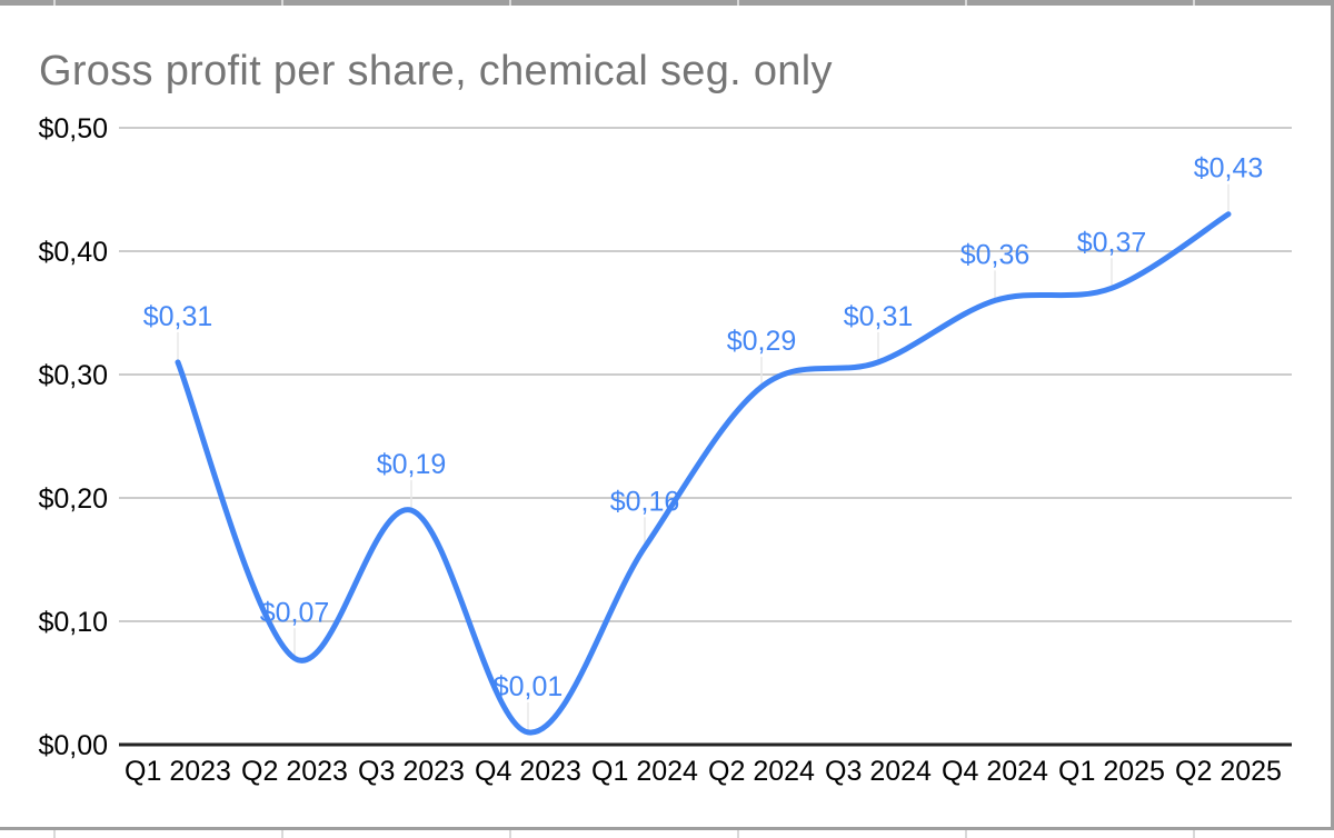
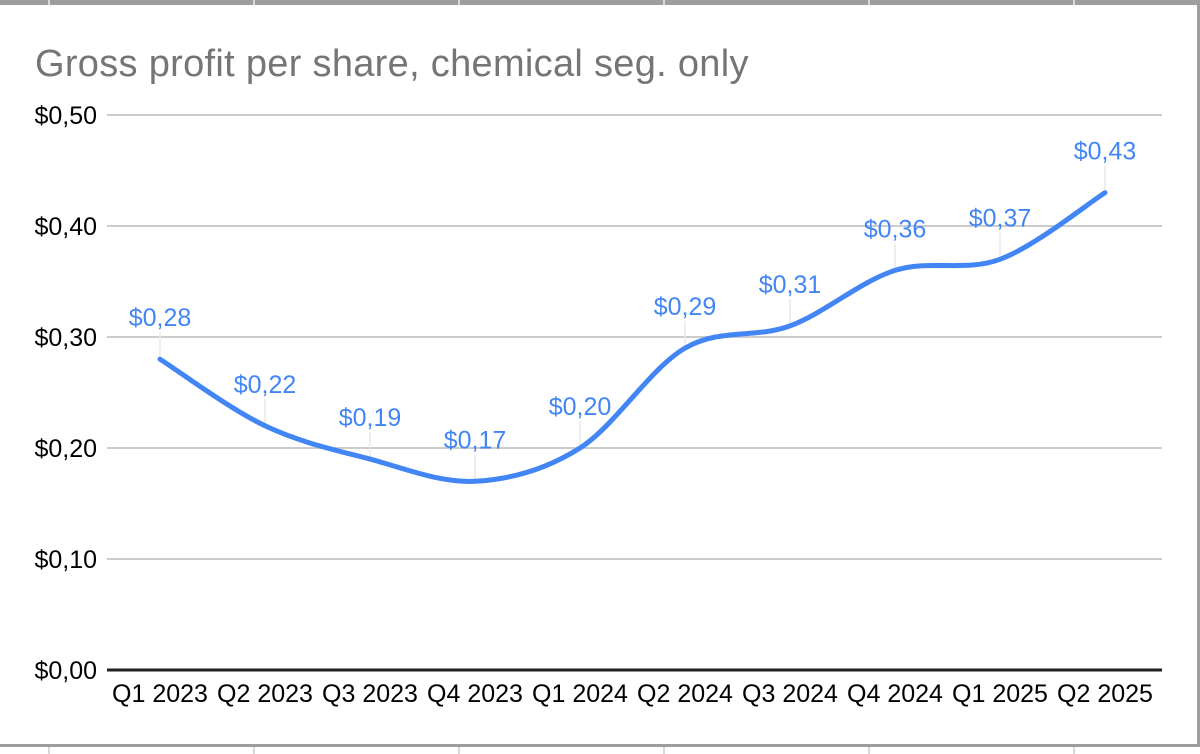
Q1 2023: $0,31 -> $0,28
Q2 2023: $0,07 -> $0,22
Q4 2023: $0,01 -> $0,17
Q1 2024: $0,16 -> $0,20
